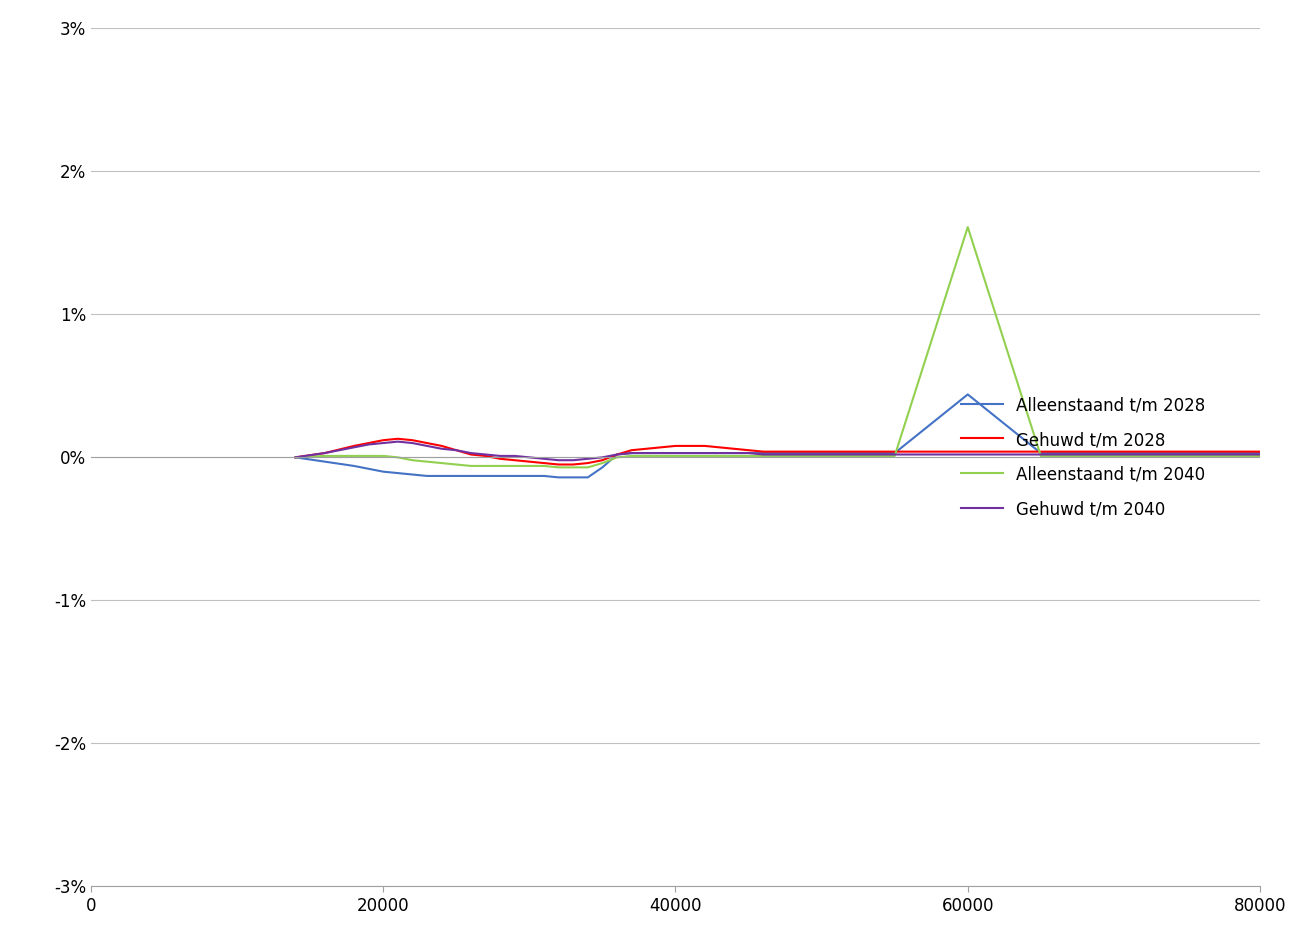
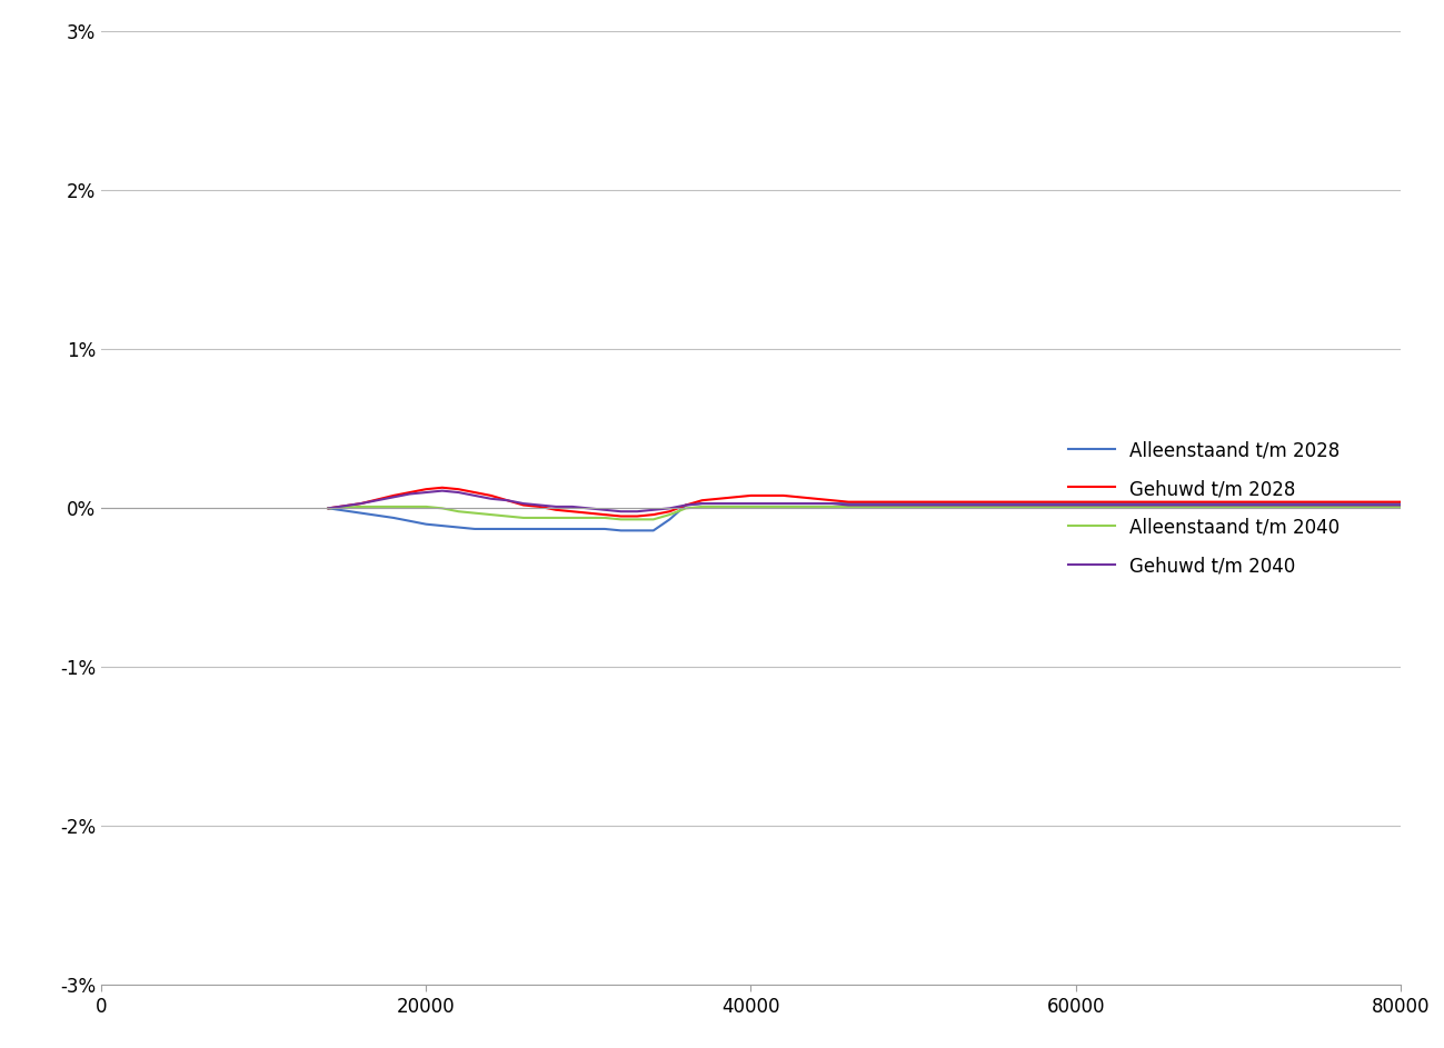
Alleenstaand t/m 2028/60000: 0.44% -> 0.03%
Alleenstaand t/m 2040/60000: 1.61% -> 0.01%
